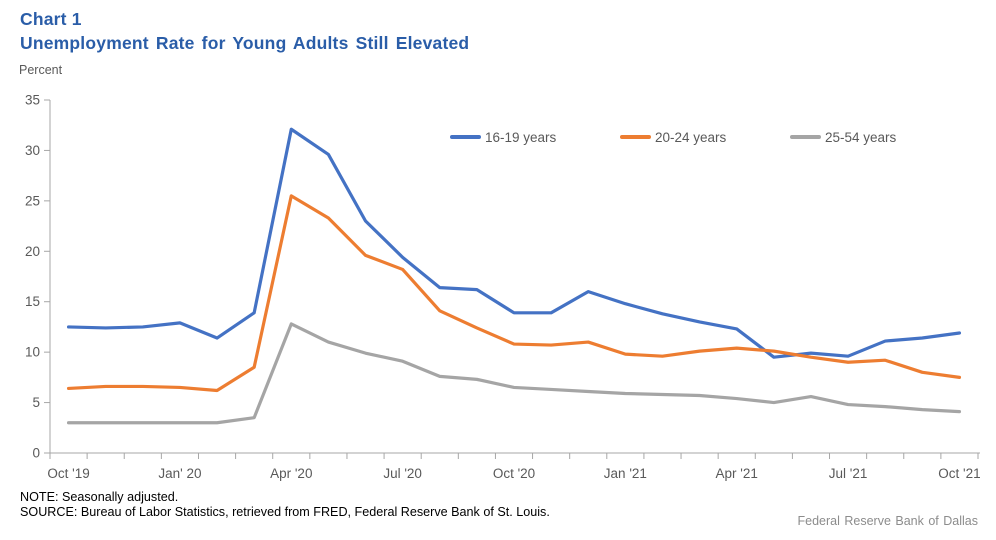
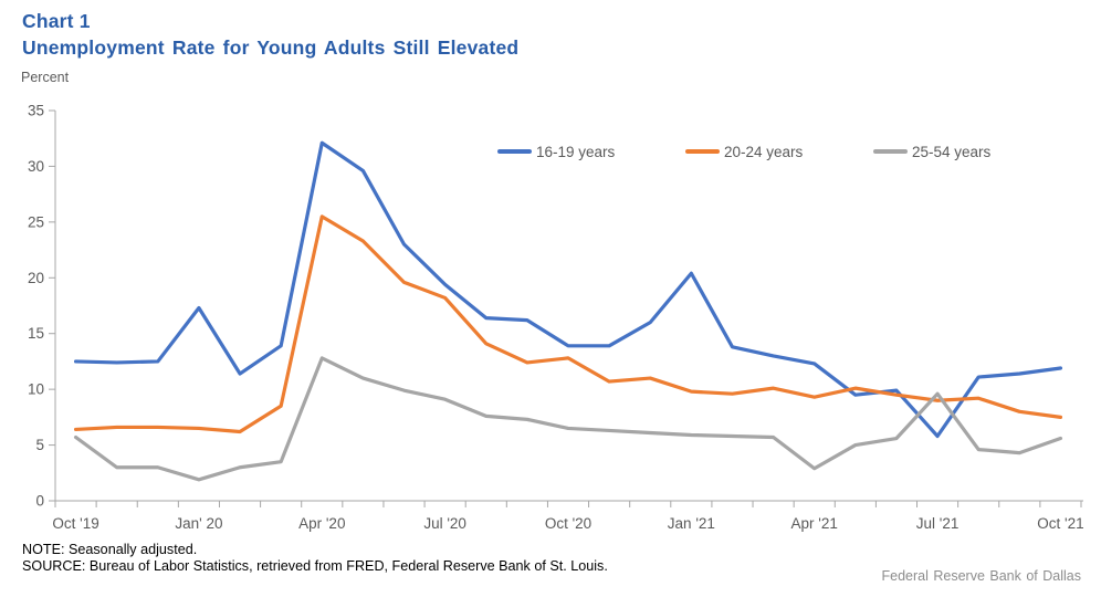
25-54 years/Oct '19: 3.0 -> 5.7
16-19 years/Jan '20: 12.9 -> 17.3
25-54 years/Jan '20: 3.0 -> 1.9
20-24 years/Oct '20: 10.8 -> 12.8
16-19 years/Jan '21: 14.8 -> 20.4
20-24 years/Apr '21: 10.4 -> 9.3
25-54 years/Apr '21: 5.4 -> 2.9
16-19 years/Jul '21: 9.6 -> 5.8
25-54 years/Jul '21: 4.8 -> 9.6
25-54 years/Oct '21: 4.1 -> 5.6
